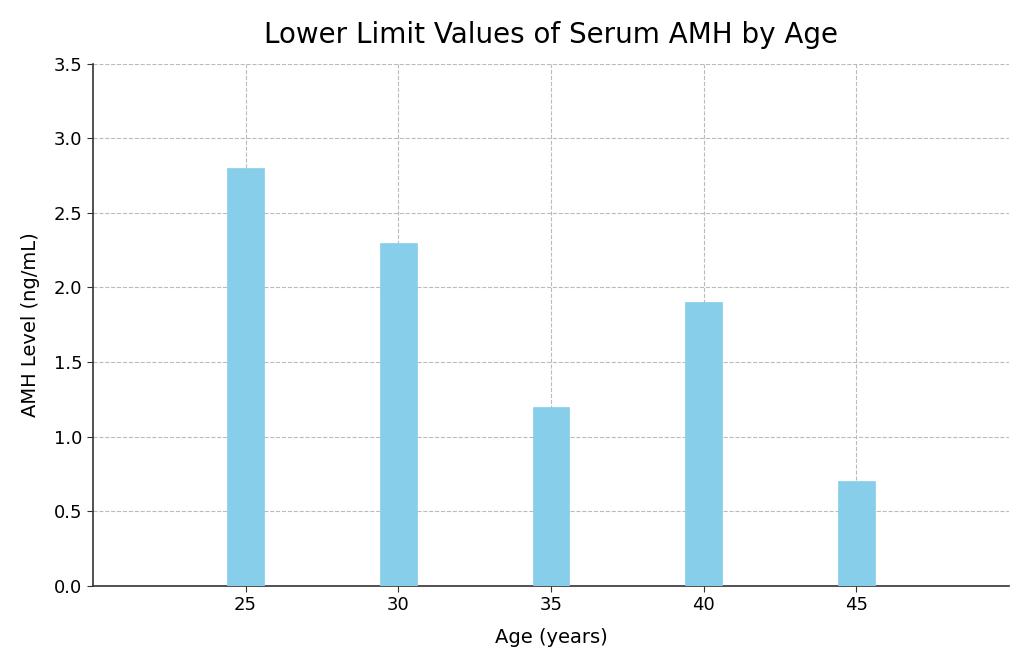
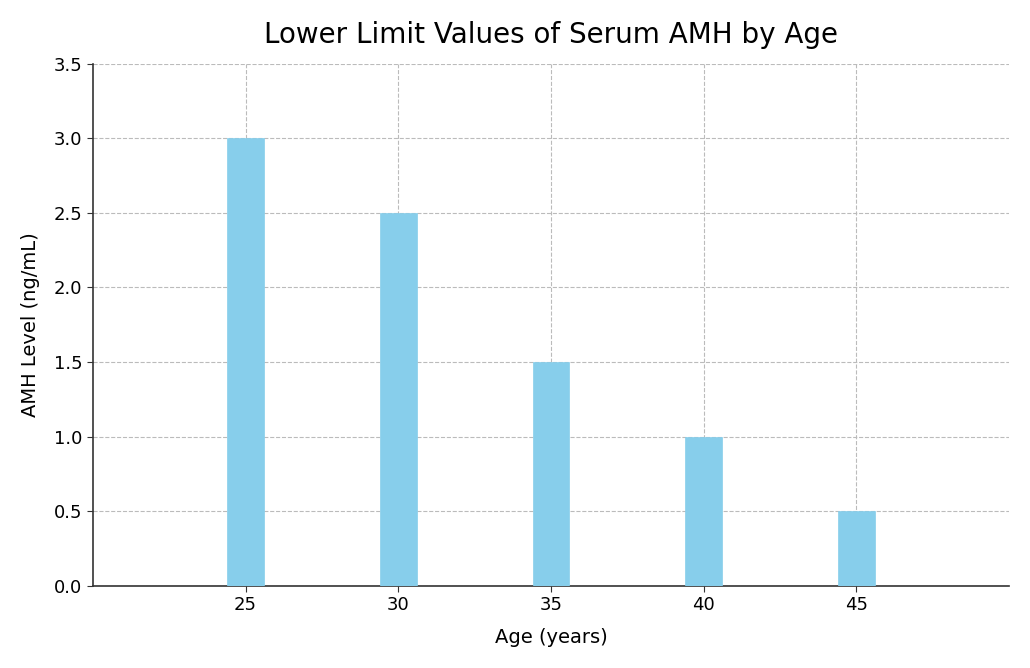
25: 2.8 -> 3.0
30: 2.3 -> 2.5
35: 1.2 -> 1.5
40: 1.9 -> 1.0
45: 0.7 -> 0.5
